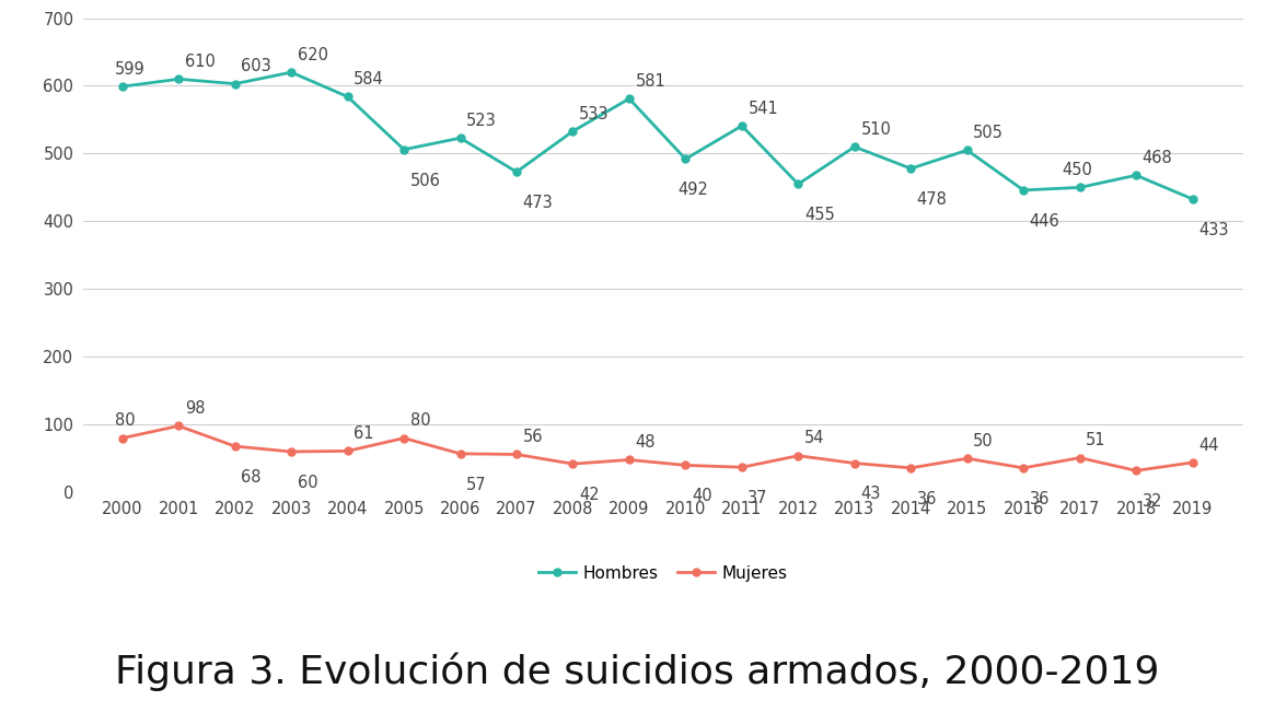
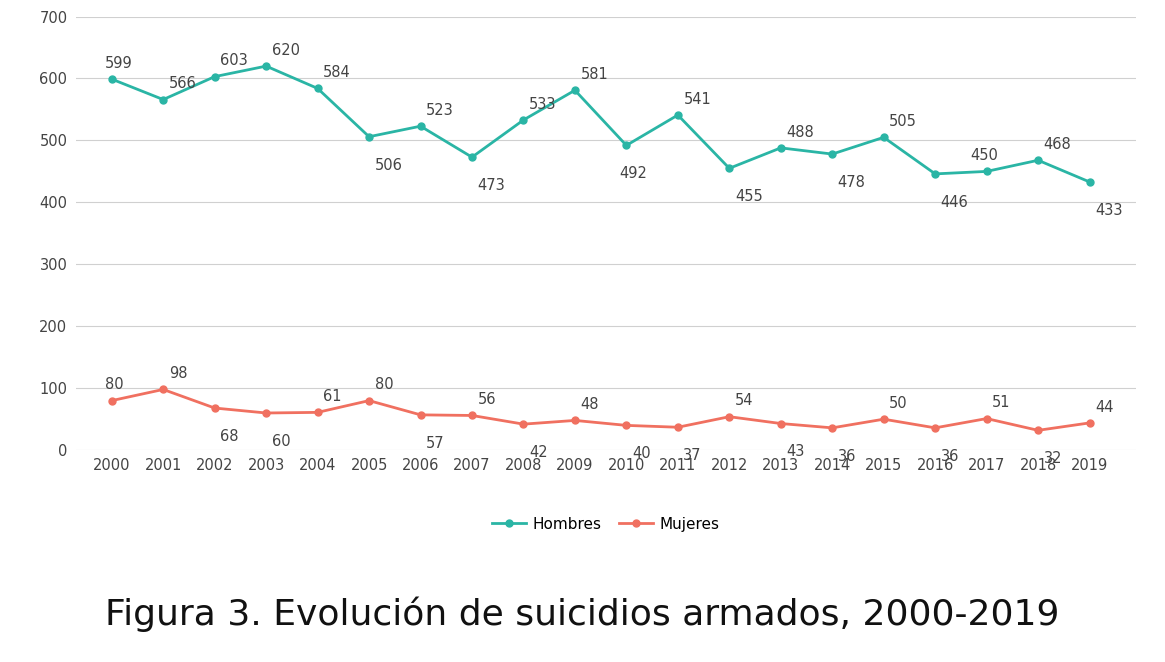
Hombres/2001: 610 -> 566
Hombres/2013: 510 -> 488
